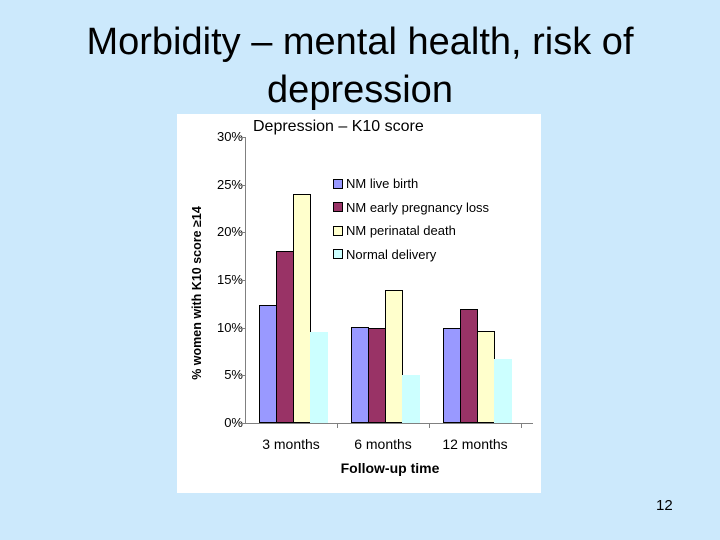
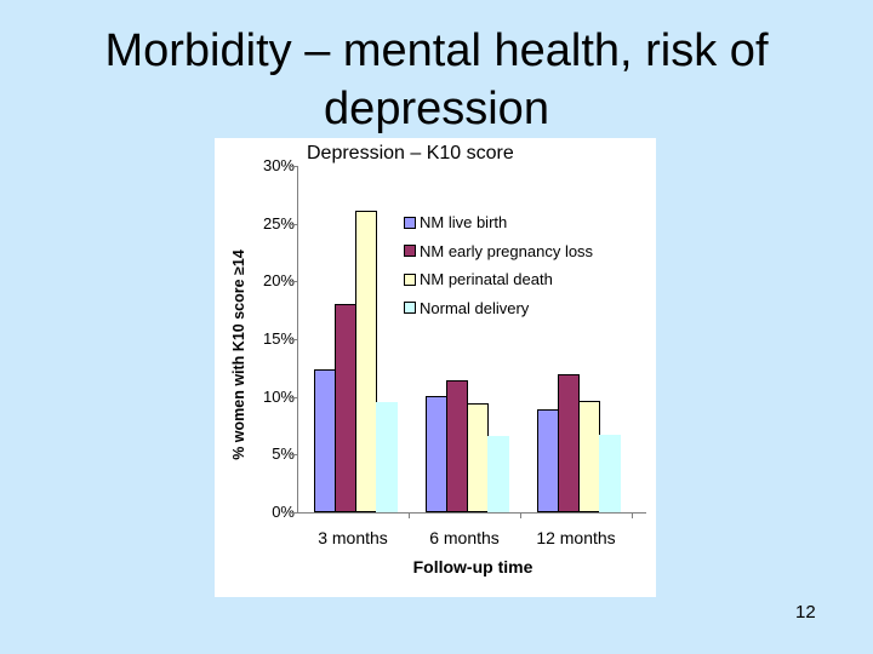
NM perinatal death/3 months: 24% -> 26%
NM early pregnancy loss/6 months: 10% -> 11%
NM perinatal death/6 months: 14% -> 9%
Normal delivery/6 months: 5% -> 7%
NM live birth/12 months: 10% -> 9%
